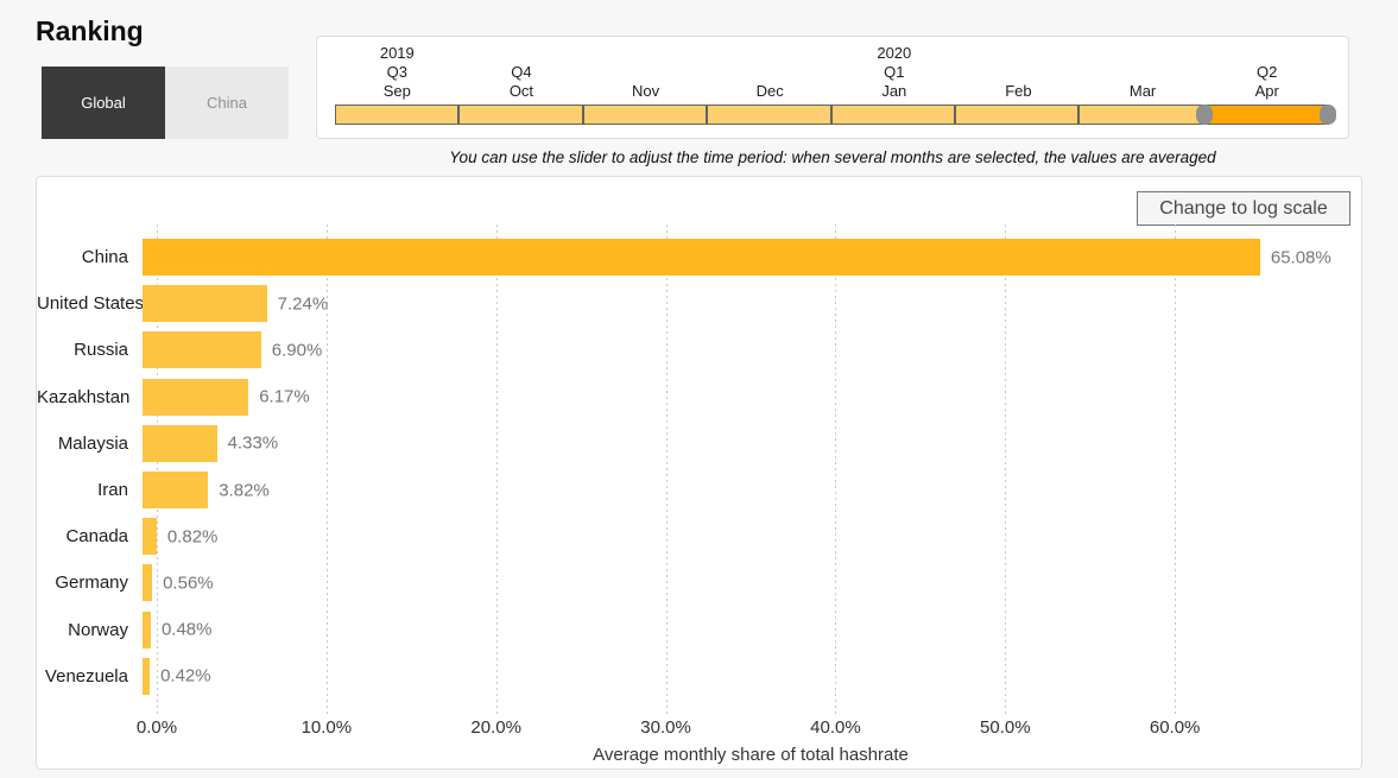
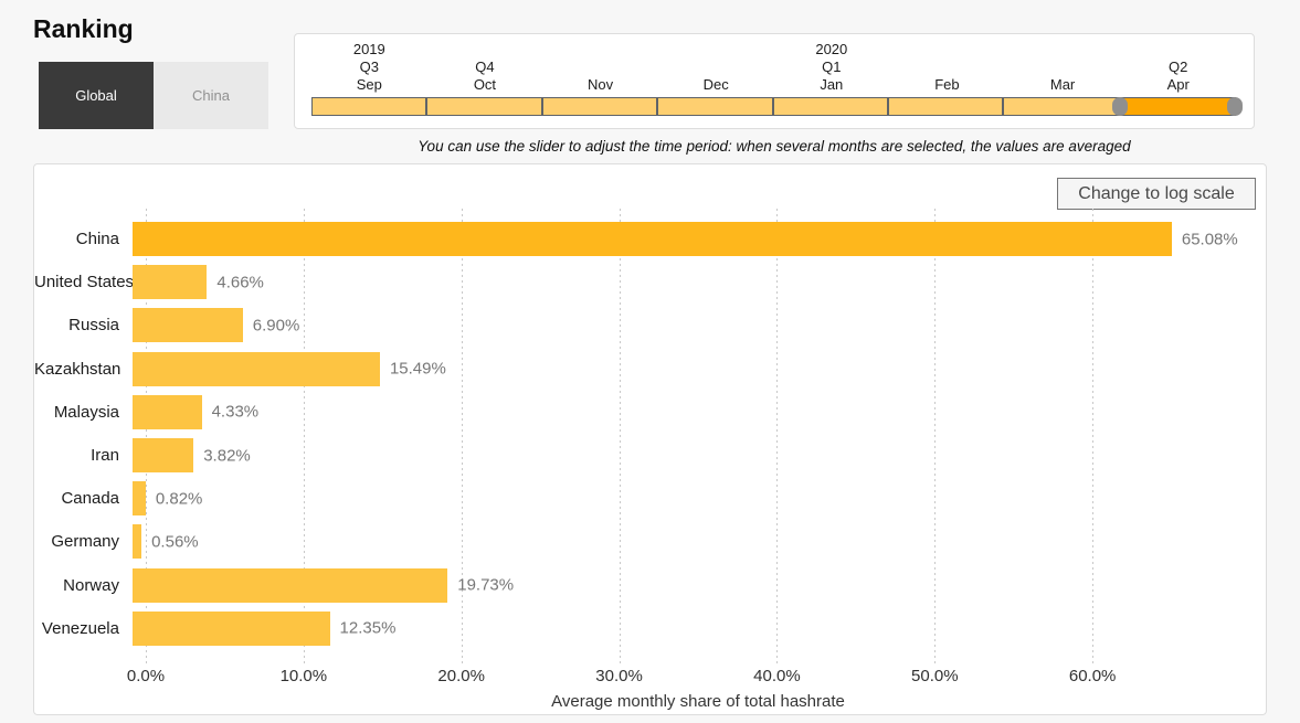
United States: 7.24% -> 4.66%
Kazakhstan: 6.17% -> 15.49%
Norway: 0.48% -> 19.73%
Venezuela: 0.42% -> 12.35%
